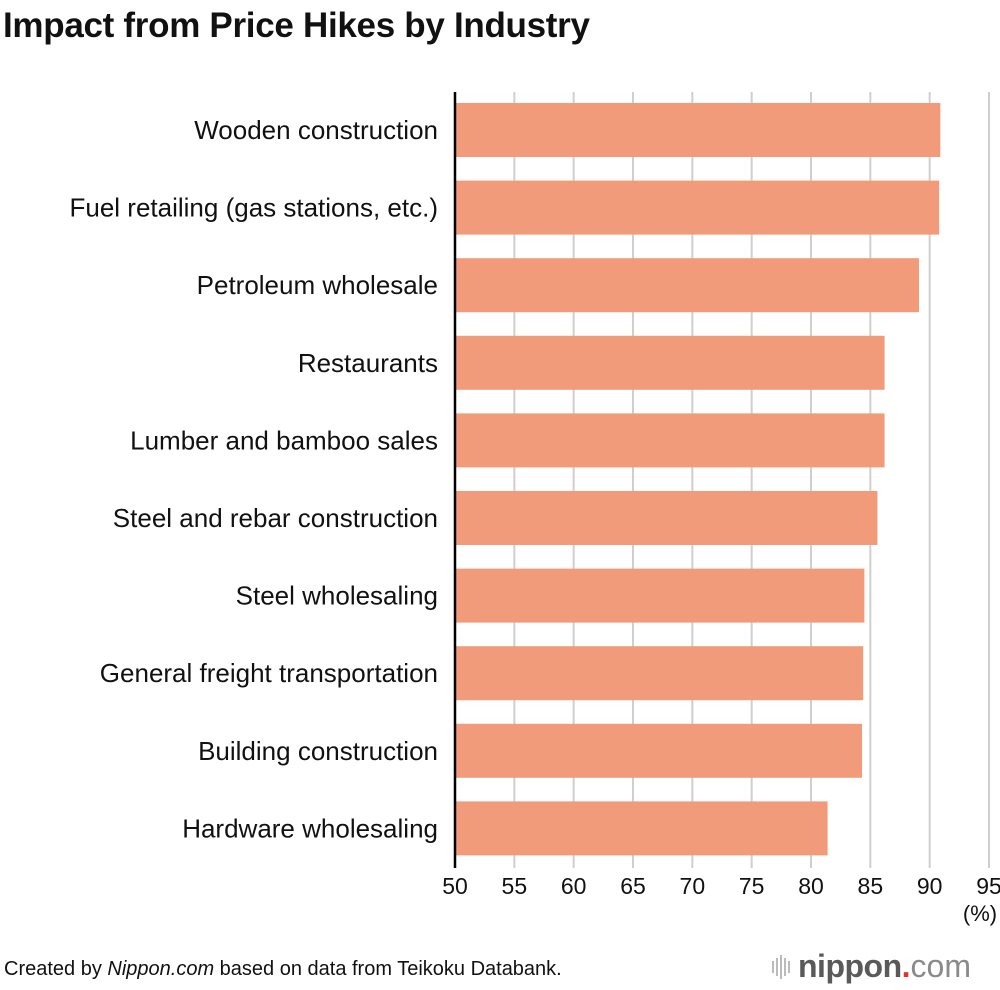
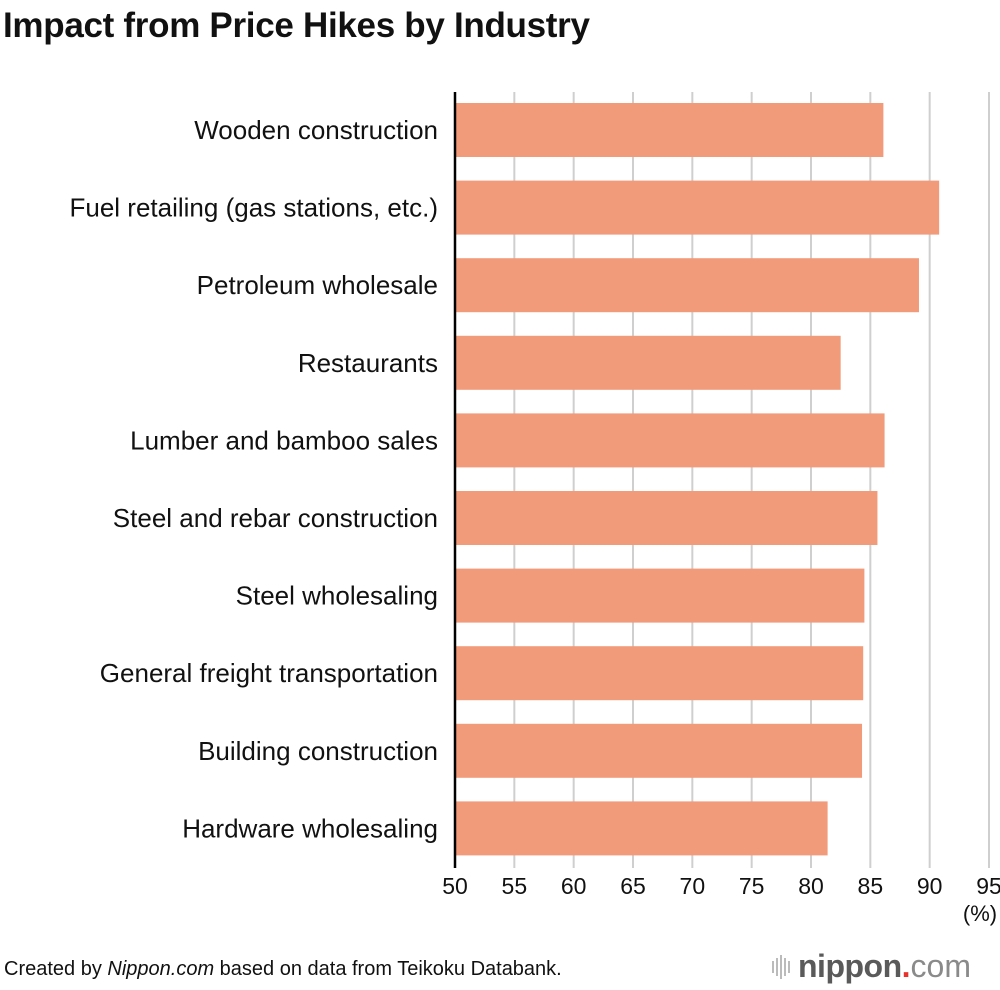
Wooden construction: 90.9 -> 86.1
Restaurants: 86.2 -> 82.5
